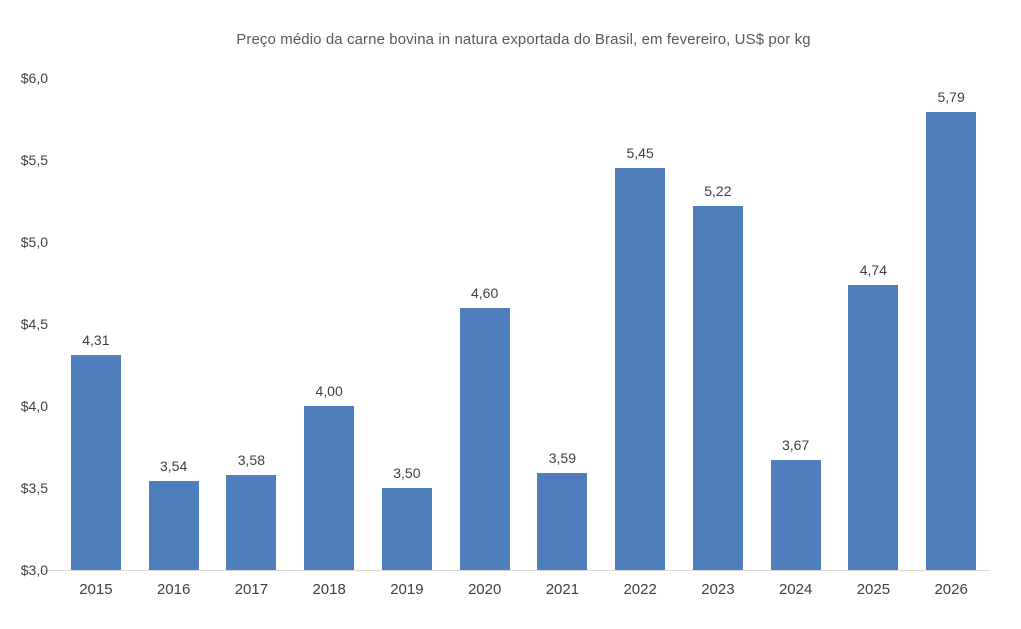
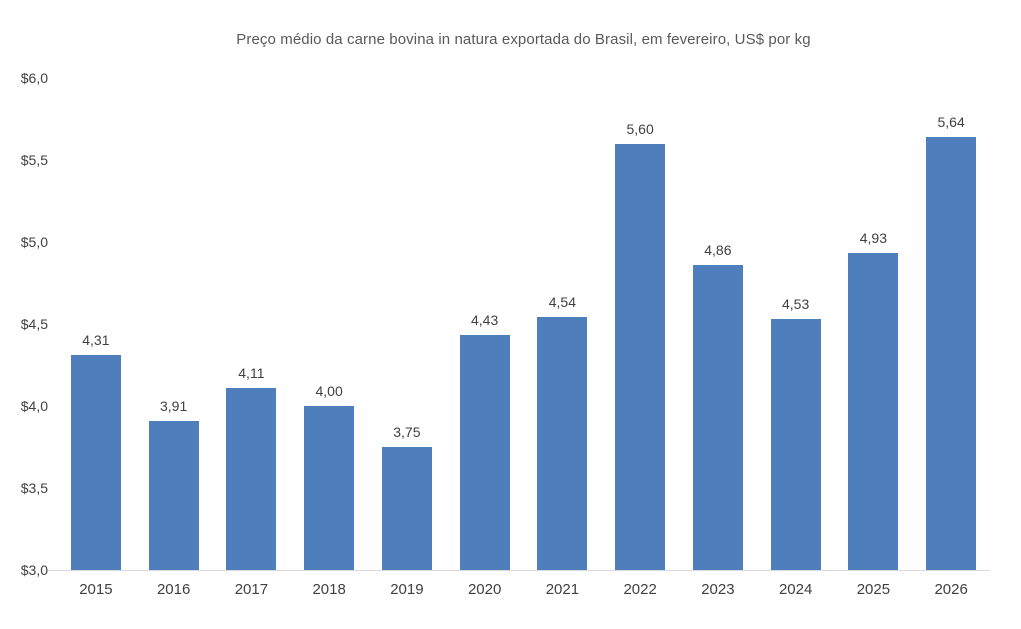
2016: 3,54 -> 3,91
2017: 3,58 -> 4,11
2019: 3,50 -> 3,75
2020: 4,60 -> 4,43
2021: 3,59 -> 4,54
2022: 5,45 -> 5,60
2023: 5,22 -> 4,86
2024: 3,67 -> 4,53
2025: 4,74 -> 4,93
2026: 5,79 -> 5,64
